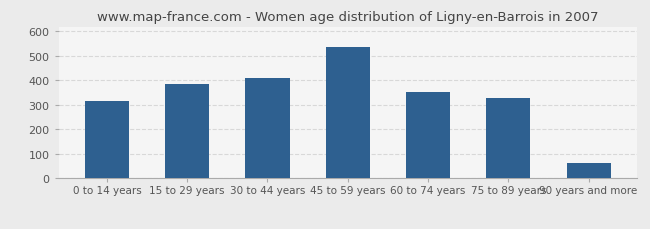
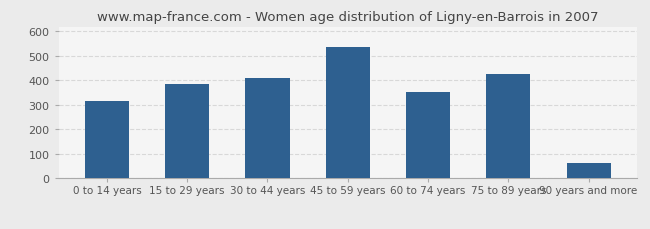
75 to 89 years: 330 -> 425
